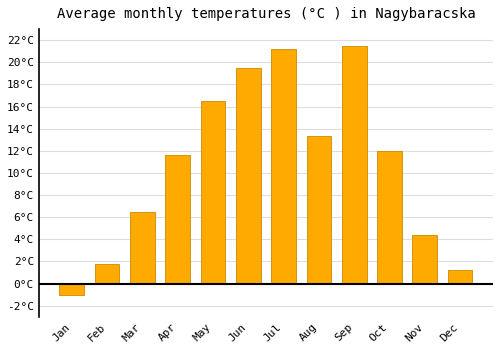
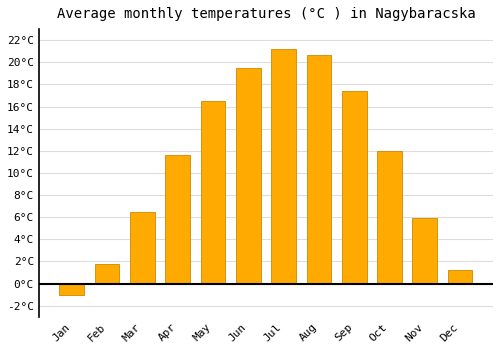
Aug: 13.3°C -> 20.7°C
Sep: 21.5°C -> 17.4°C
Nov: 4.4°C -> 5.9°C
